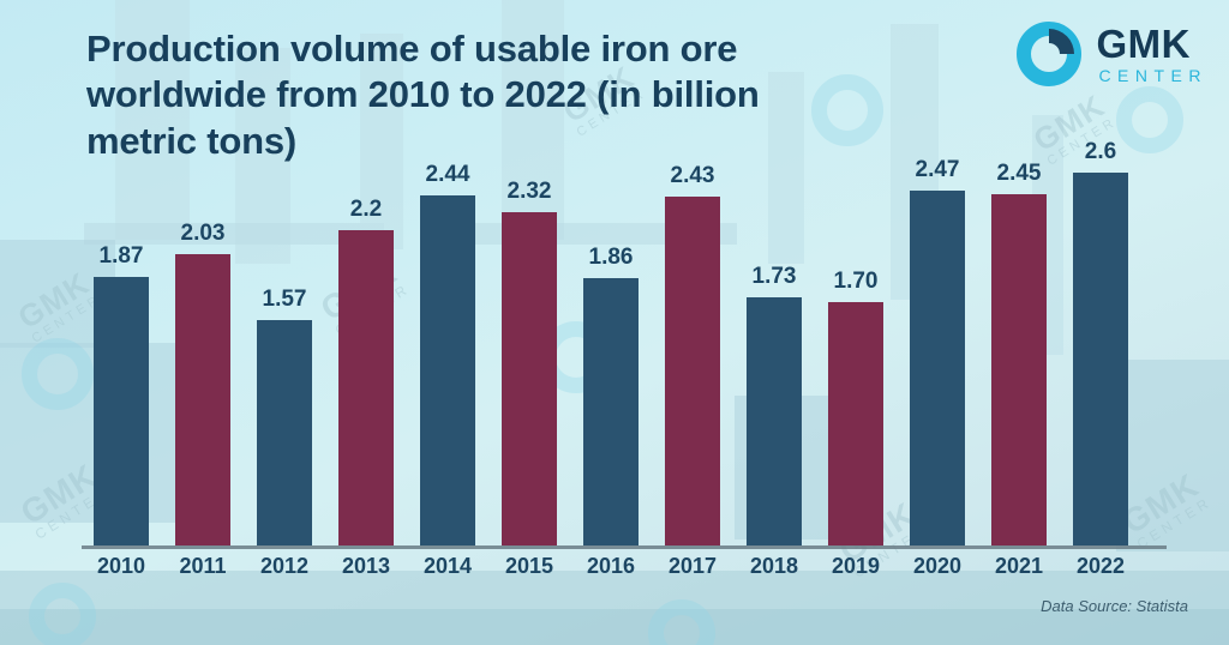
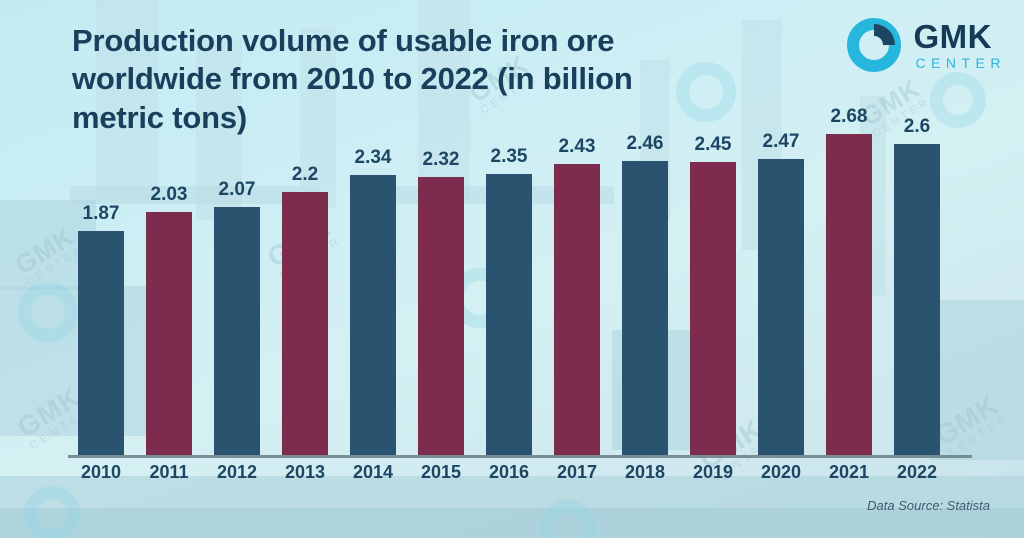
2012: 1.57 -> 2.07
2014: 2.44 -> 2.34
2016: 1.86 -> 2.35
2018: 1.73 -> 2.46
2019: 1.70 -> 2.45
2021: 2.45 -> 2.68
